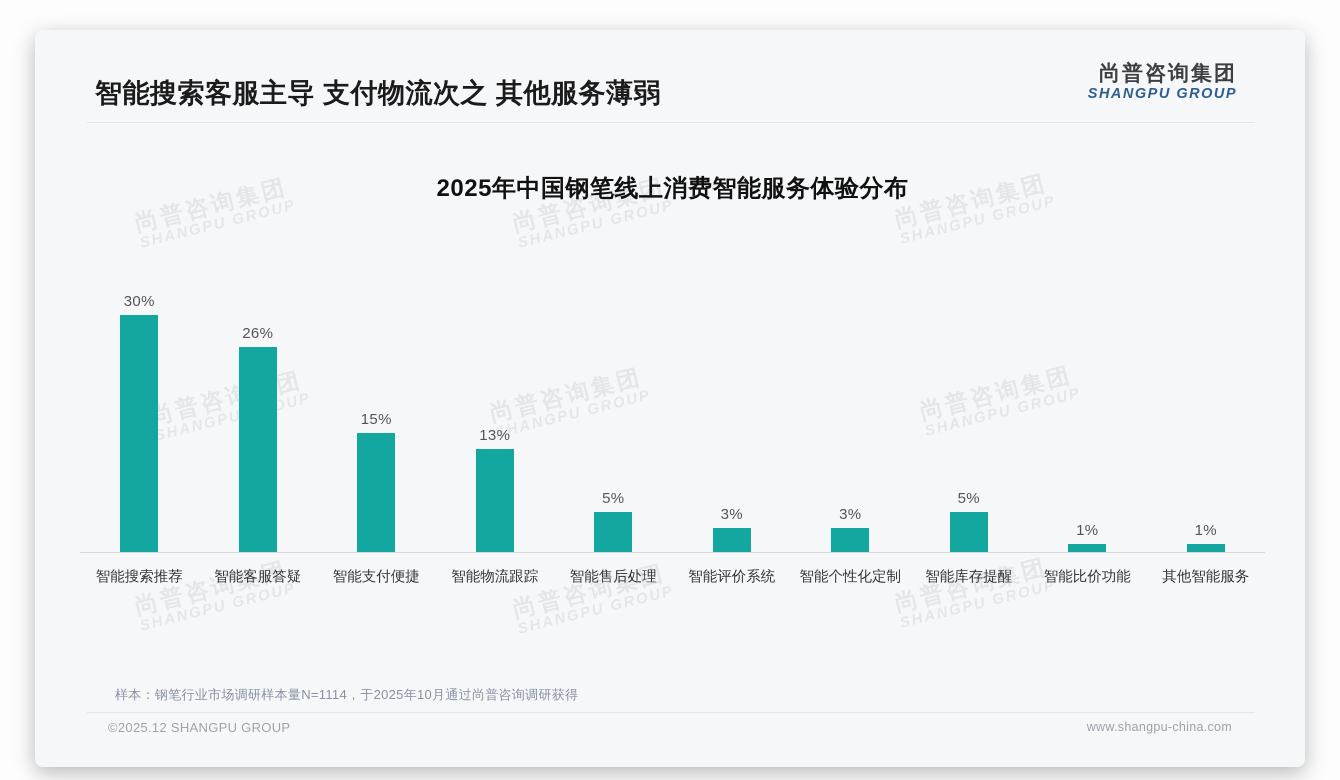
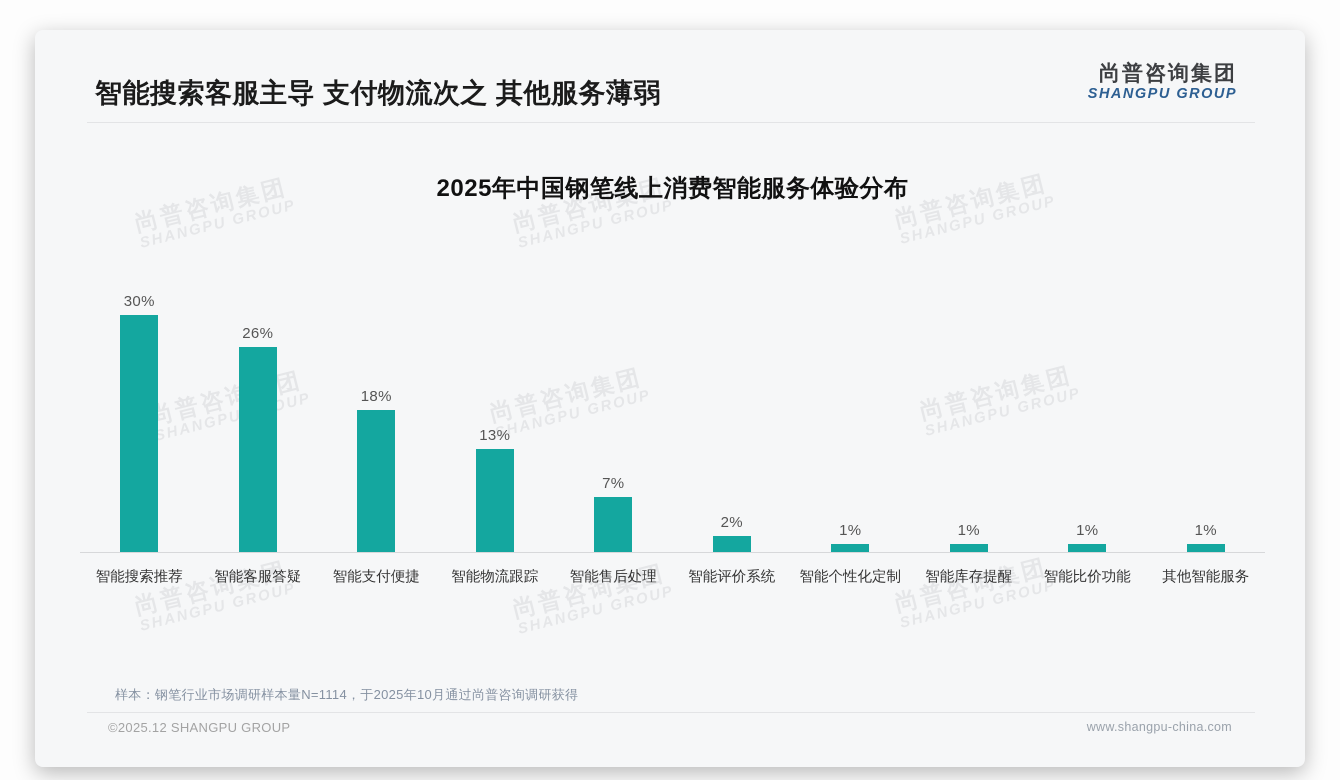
智能支付便捷: 15% -> 18%
智能售后处理: 5% -> 7%
智能评价系统: 3% -> 2%
智能个性化定制: 3% -> 1%
智能库存提醒: 5% -> 1%
